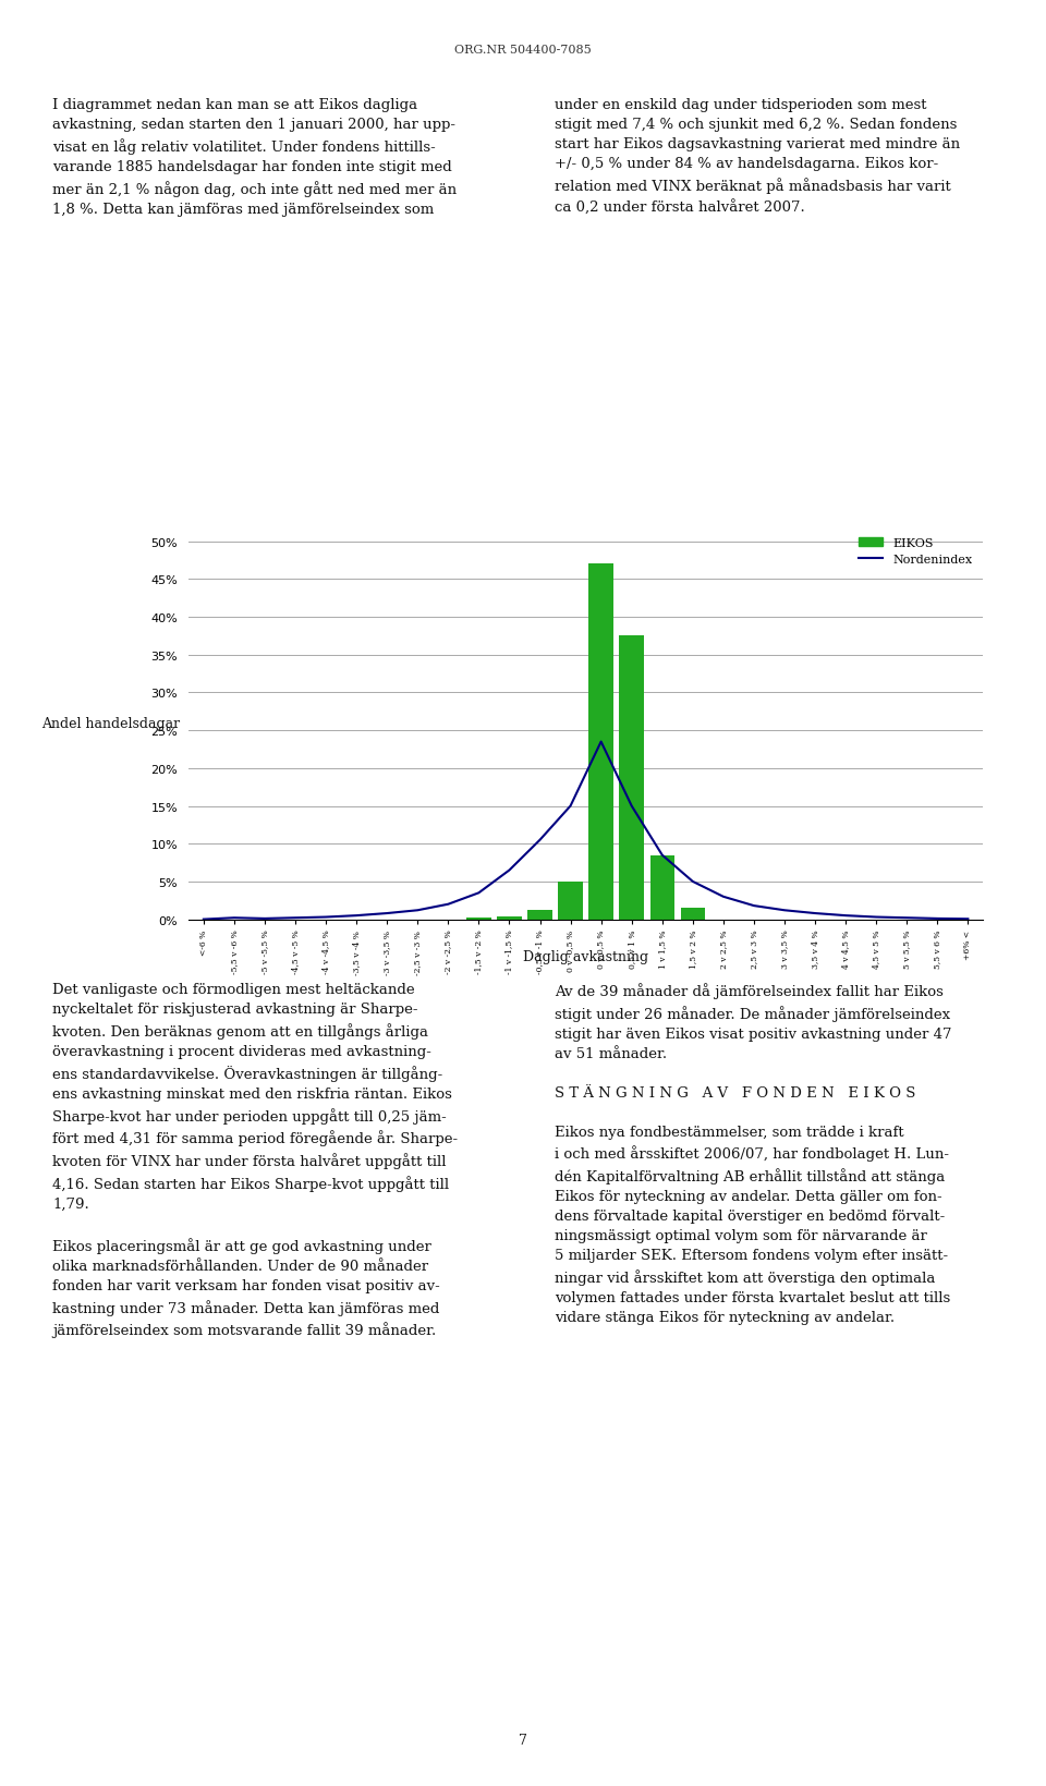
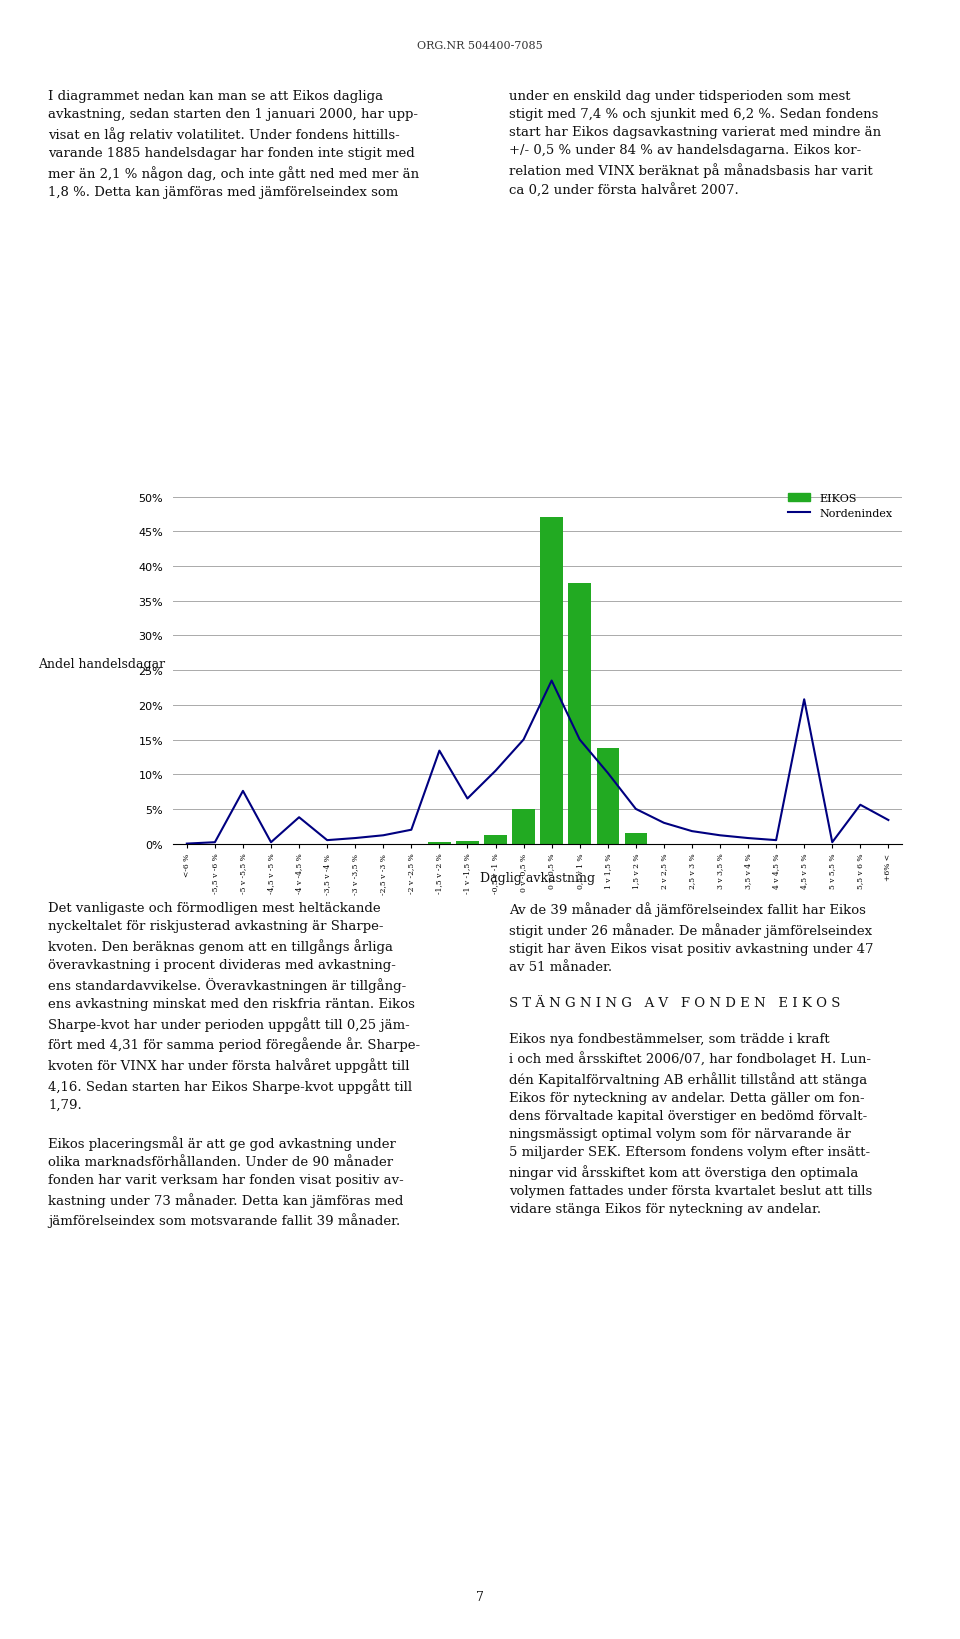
Nordenindex/-5 v -5,5 %: 0.1% -> 7.6%
Nordenindex/-4 v -4,5 %: 0.3% -> 3.8%
Nordenindex/-1,5 v -2 %: 3.5% -> 13.4%
EIKOS/1 v 1,5 %: 8.5% -> 13.8%
Nordenindex/1 v 1,5 %: 8.5% -> 10.2%
Nordenindex/4,5 v 5 %: 0.3% -> 20.8%
Nordenindex/5,5 v 6 %: 0.1% -> 5.6%
Nordenindex/+6% <: 0.1% -> 3.4%
